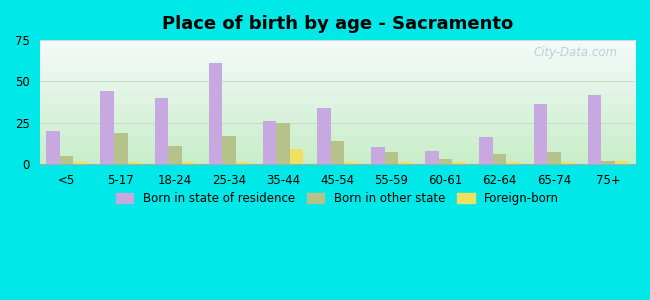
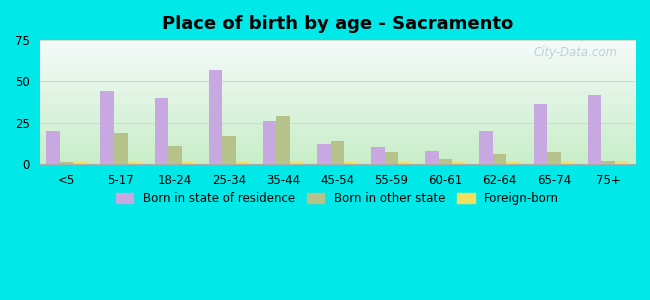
Born in other state/<5: 5 -> 1
Born in state of residence/25-34: 61 -> 57
Born in other state/35-44: 25 -> 29
Foreign-born/35-44: 9 -> 1
Born in state of residence/45-54: 34 -> 12
Born in state of residence/62-64: 16 -> 20
